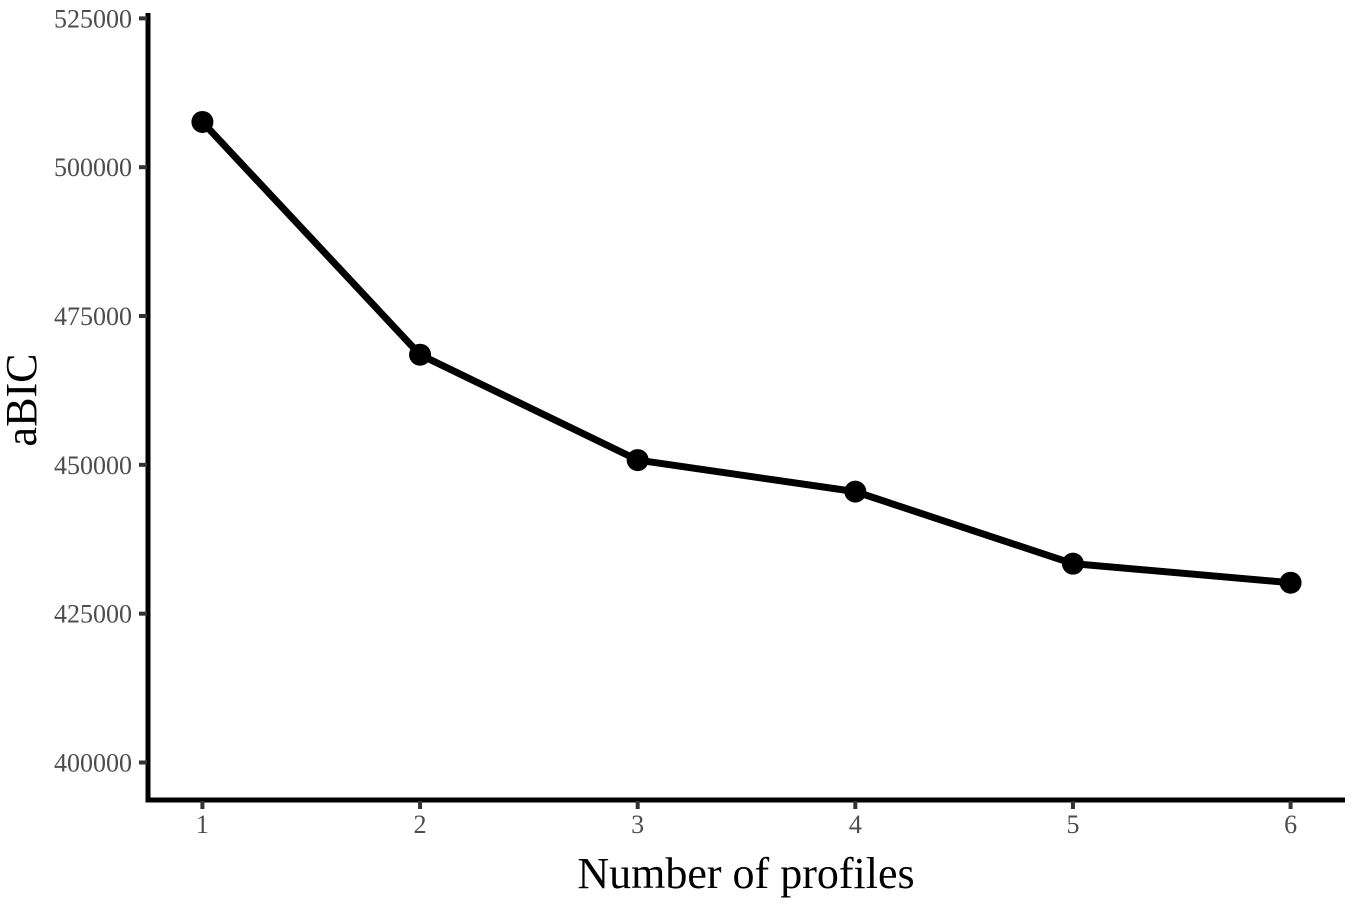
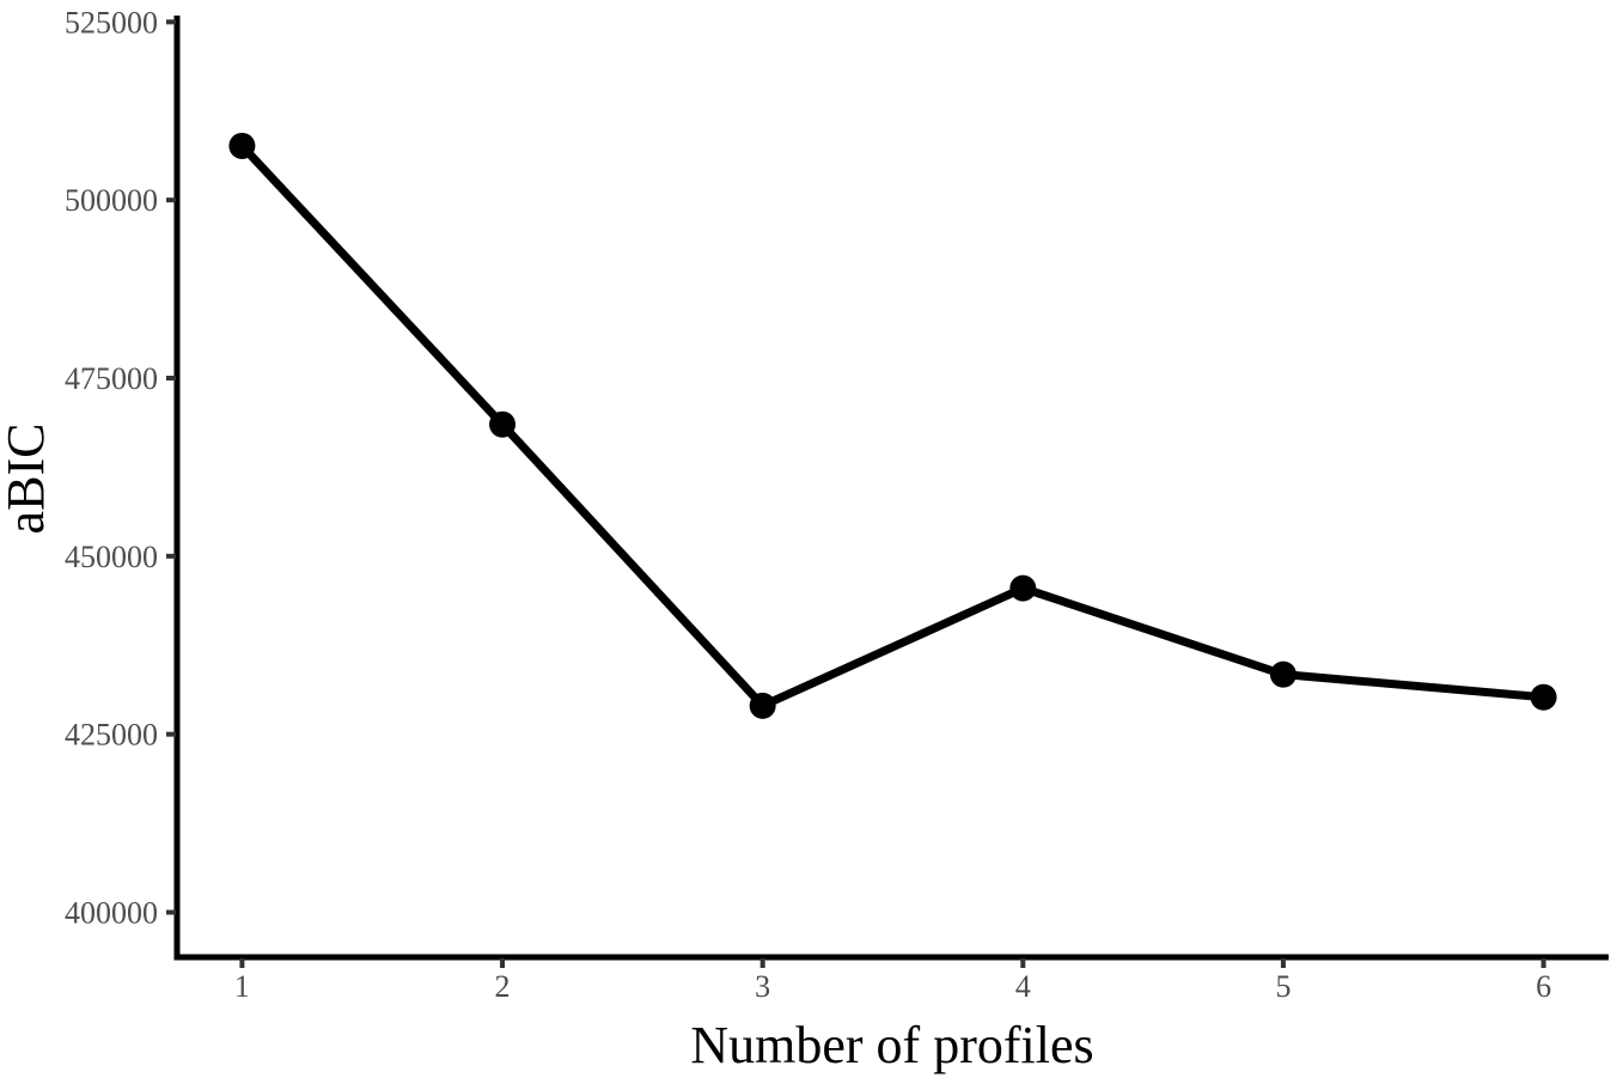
3: 451000 -> 429000
